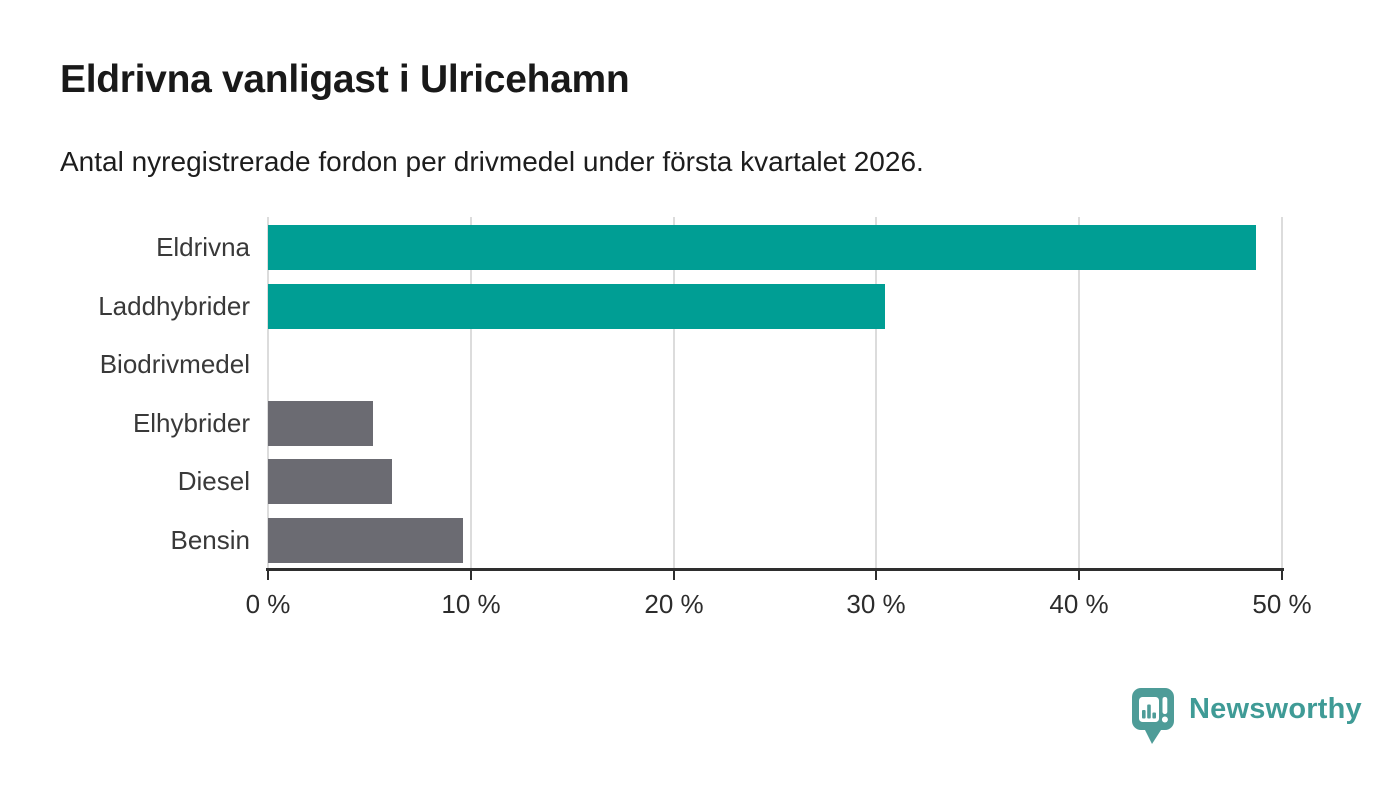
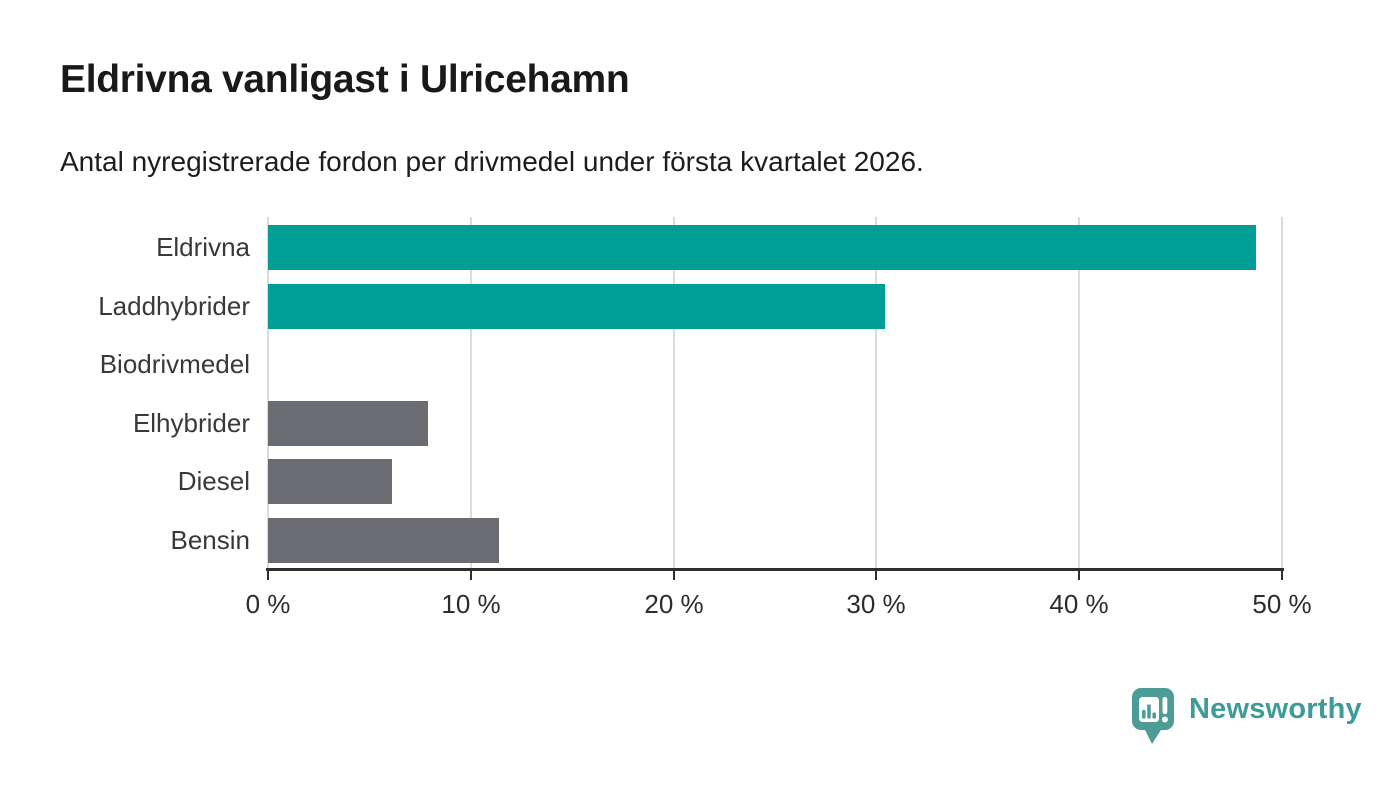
Elhybrider: 5.2% -> 7.9%
Bensin: 9.6% -> 11.4%
